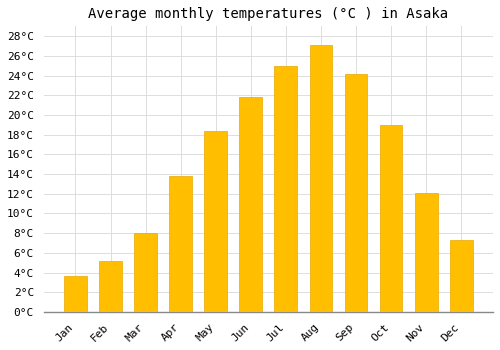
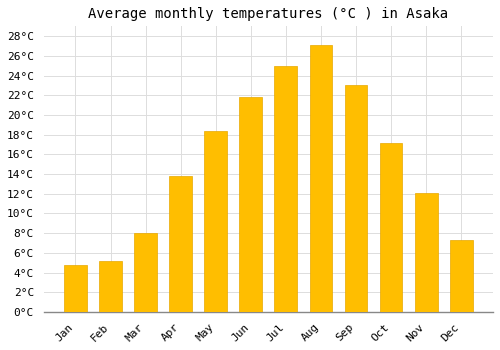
Jan: 3.6°C -> 4.8°C
Sep: 24.2°C -> 23.0°C
Oct: 19.0°C -> 17.2°C
